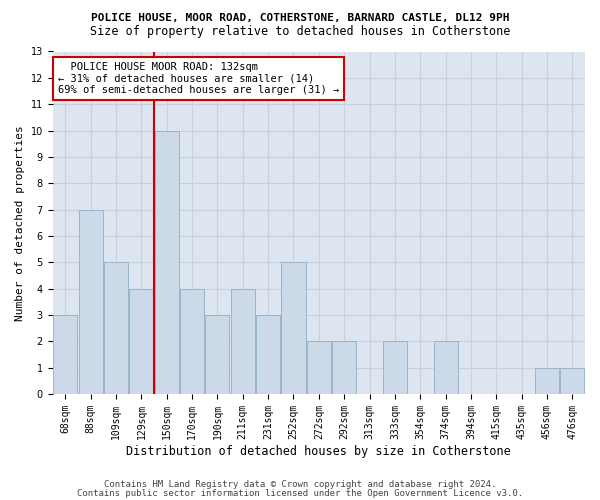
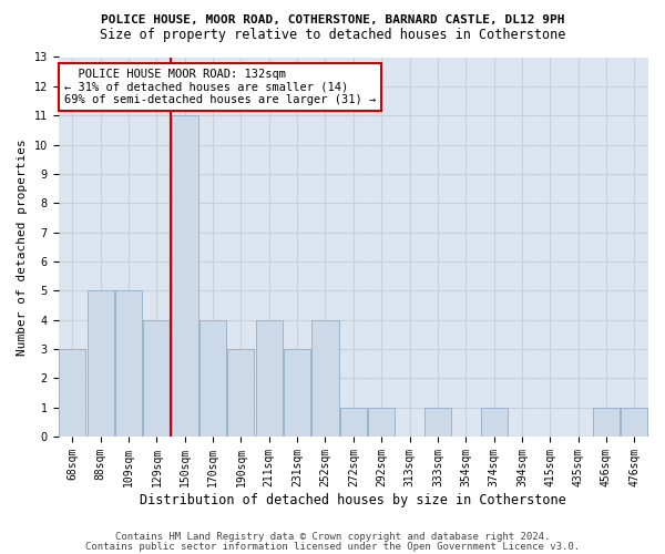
88sqm: 7 -> 5
150sqm: 10 -> 11
252sqm: 5 -> 4
272sqm: 2 -> 1
292sqm: 2 -> 1
333sqm: 2 -> 1
374sqm: 2 -> 1
